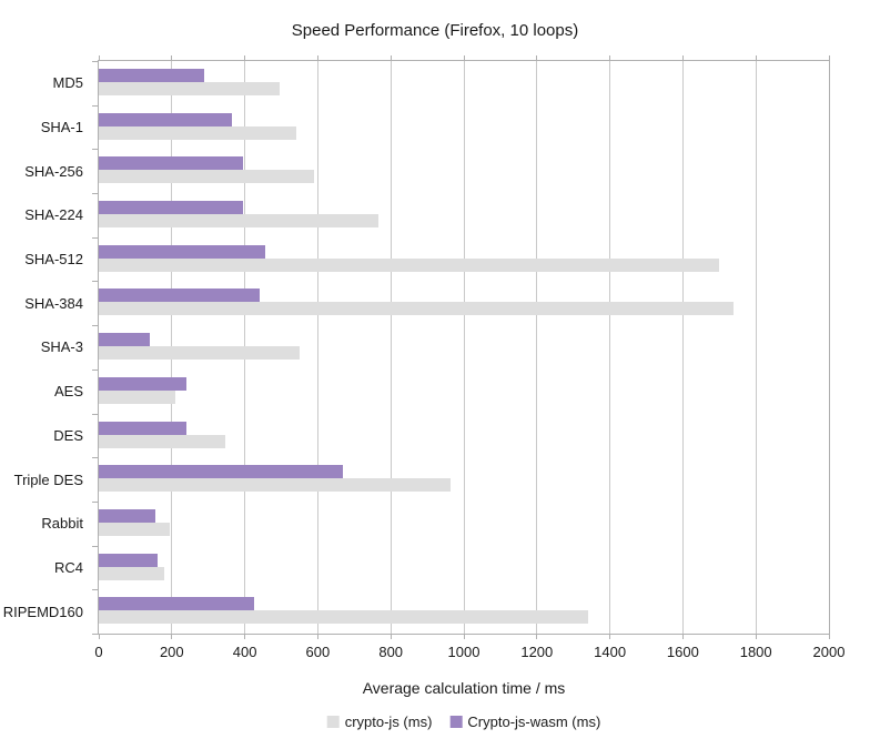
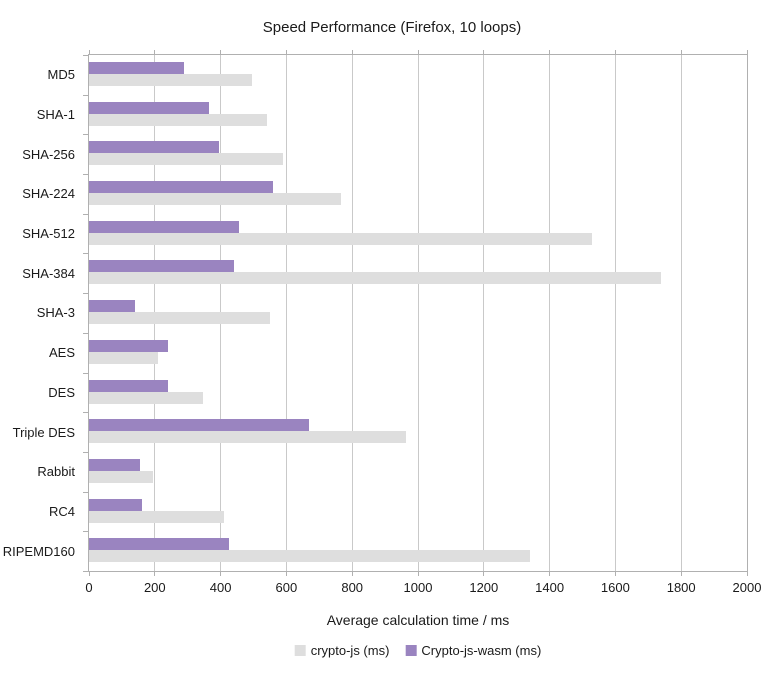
Crypto-js-wasm (ms)/SHA-224: 400 -> 560
crypto-js (ms)/SHA-512: 1700 -> 1530
crypto-js (ms)/RC4: 180 -> 410
